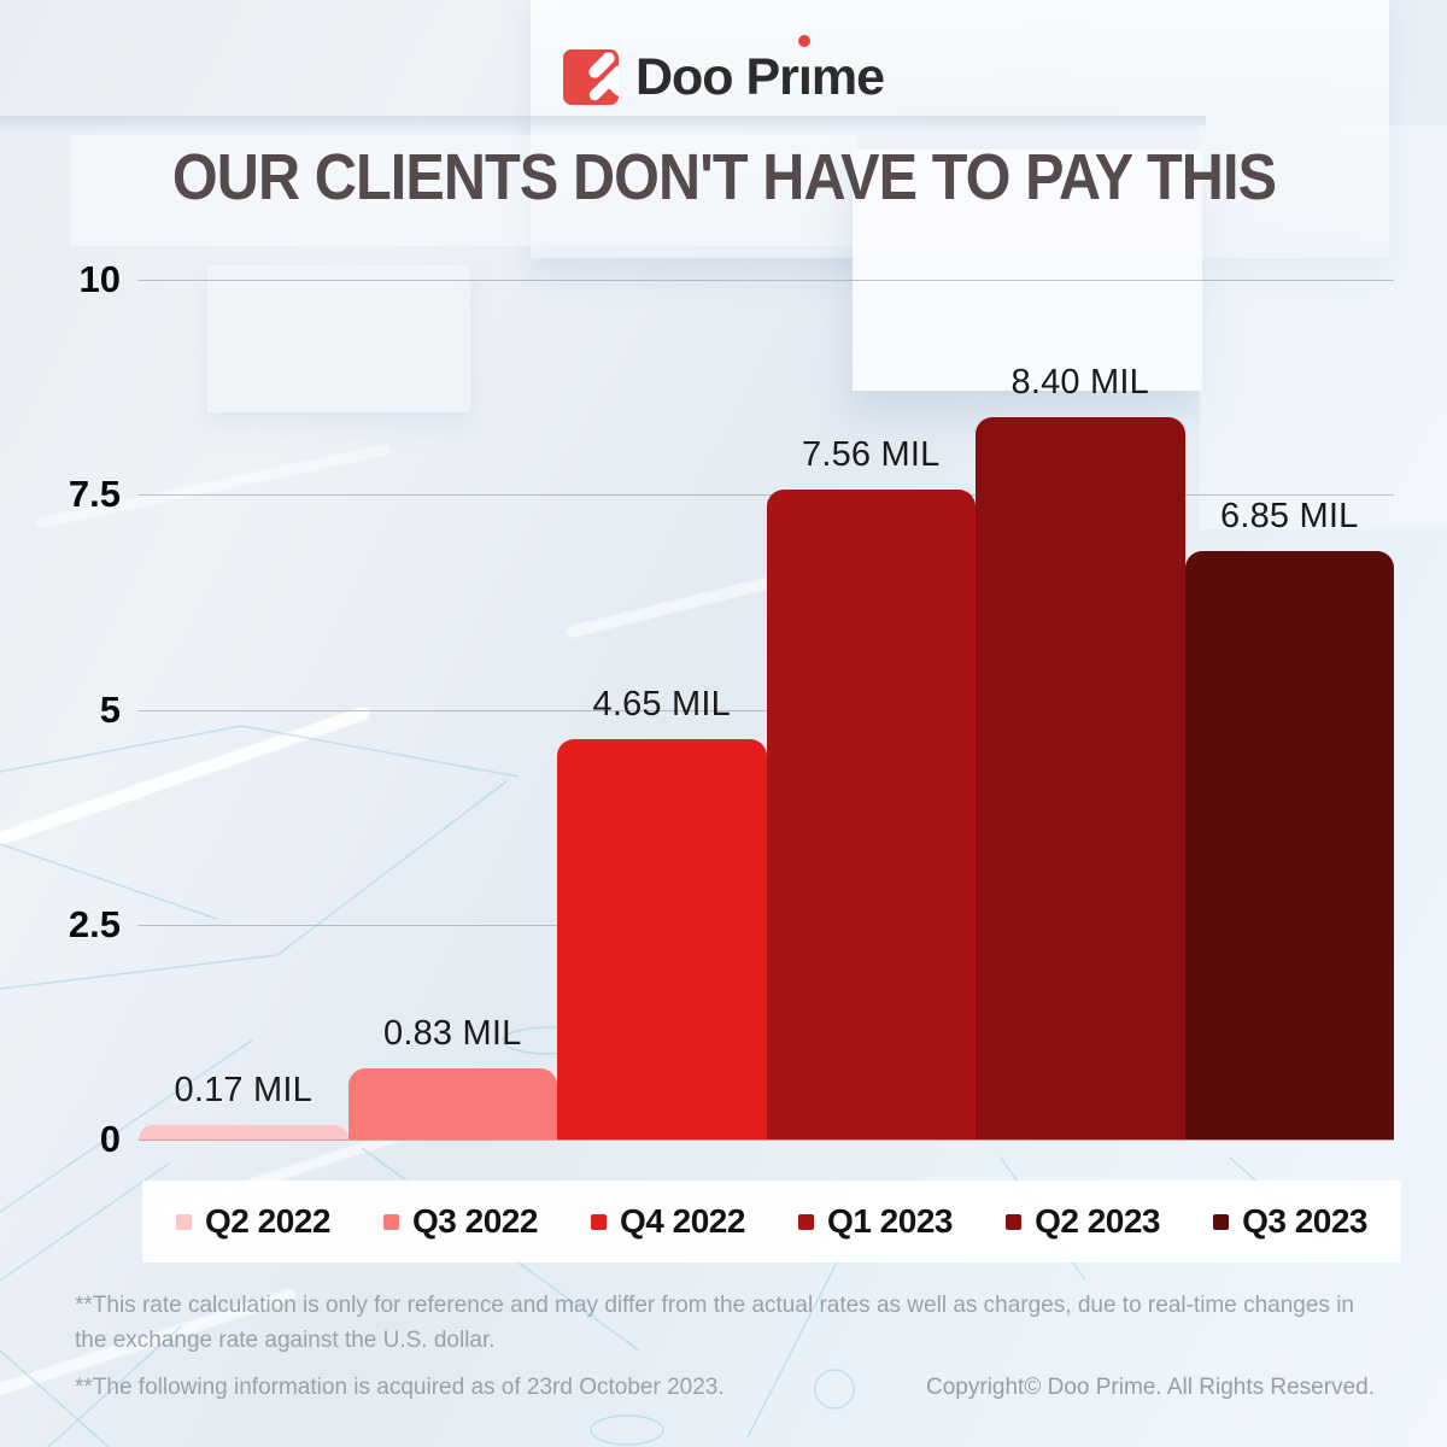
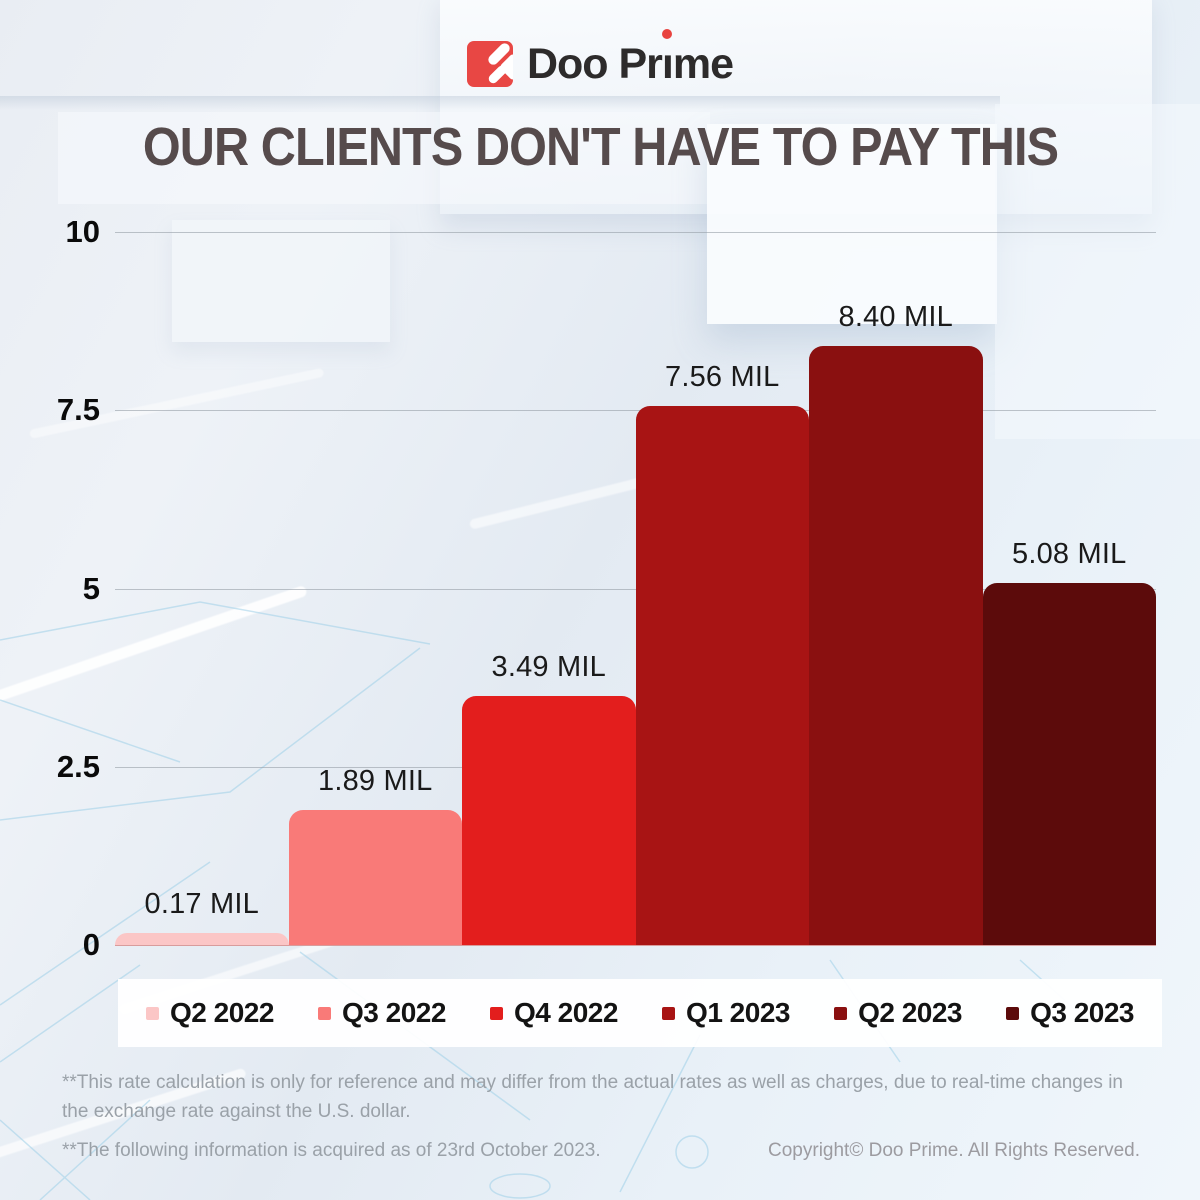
Q3 2022: 0.83 -> 1.89
Q4 2022: 4.65 -> 3.49
Q3 2023: 6.85 -> 5.08
